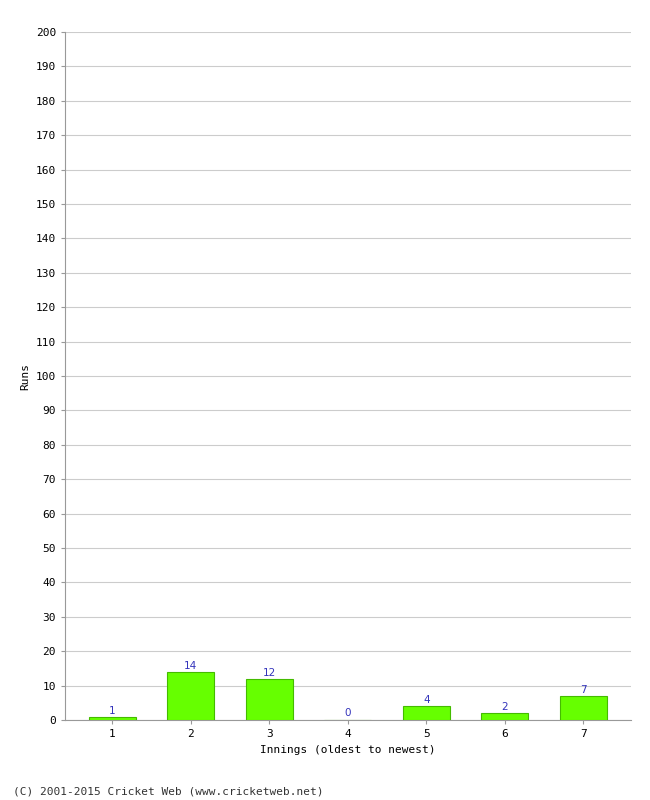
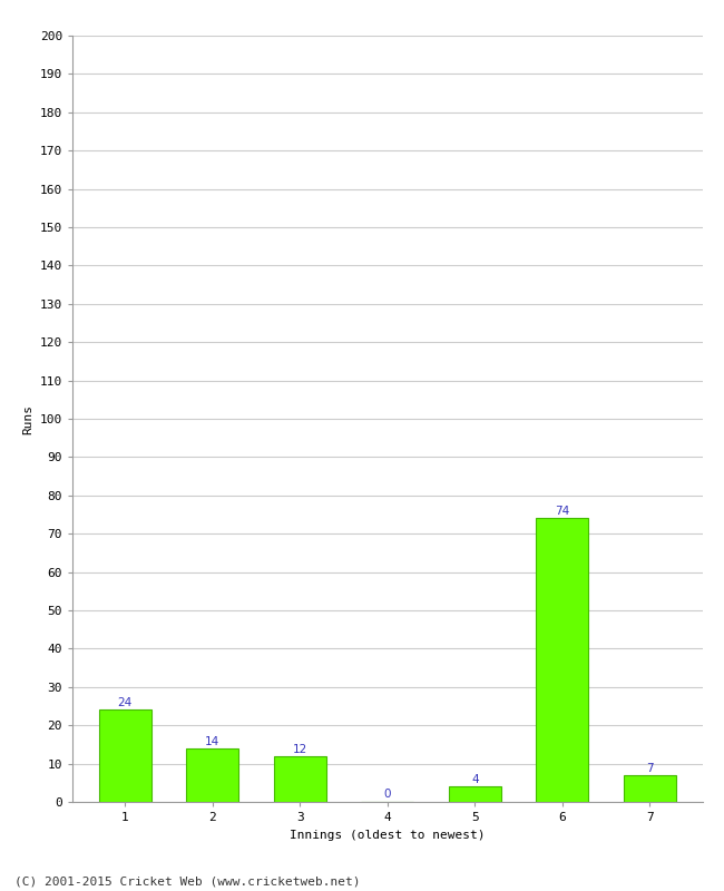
1: 1 -> 24
6: 2 -> 74
